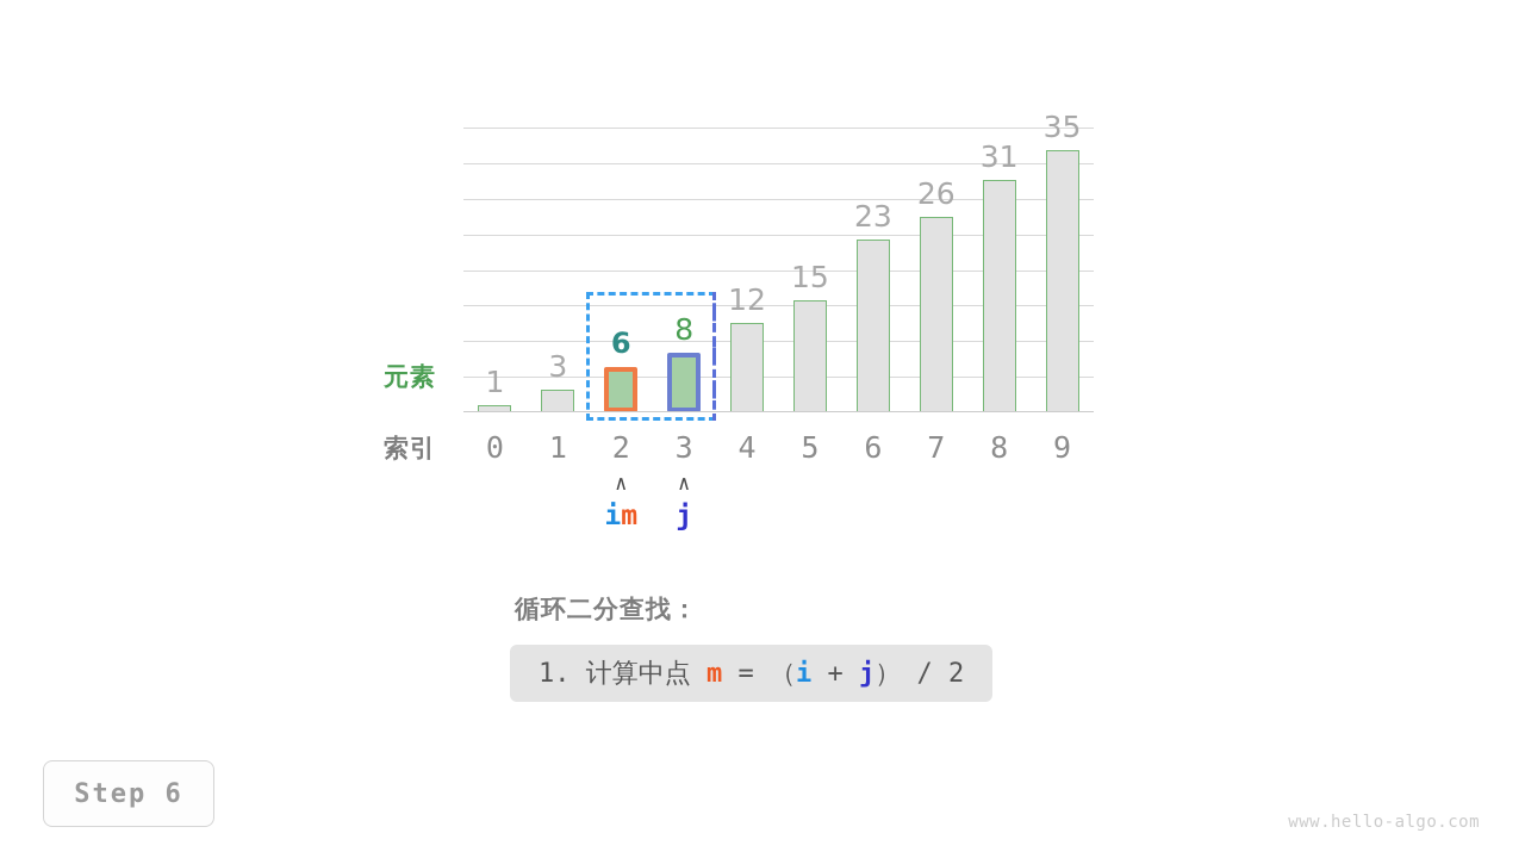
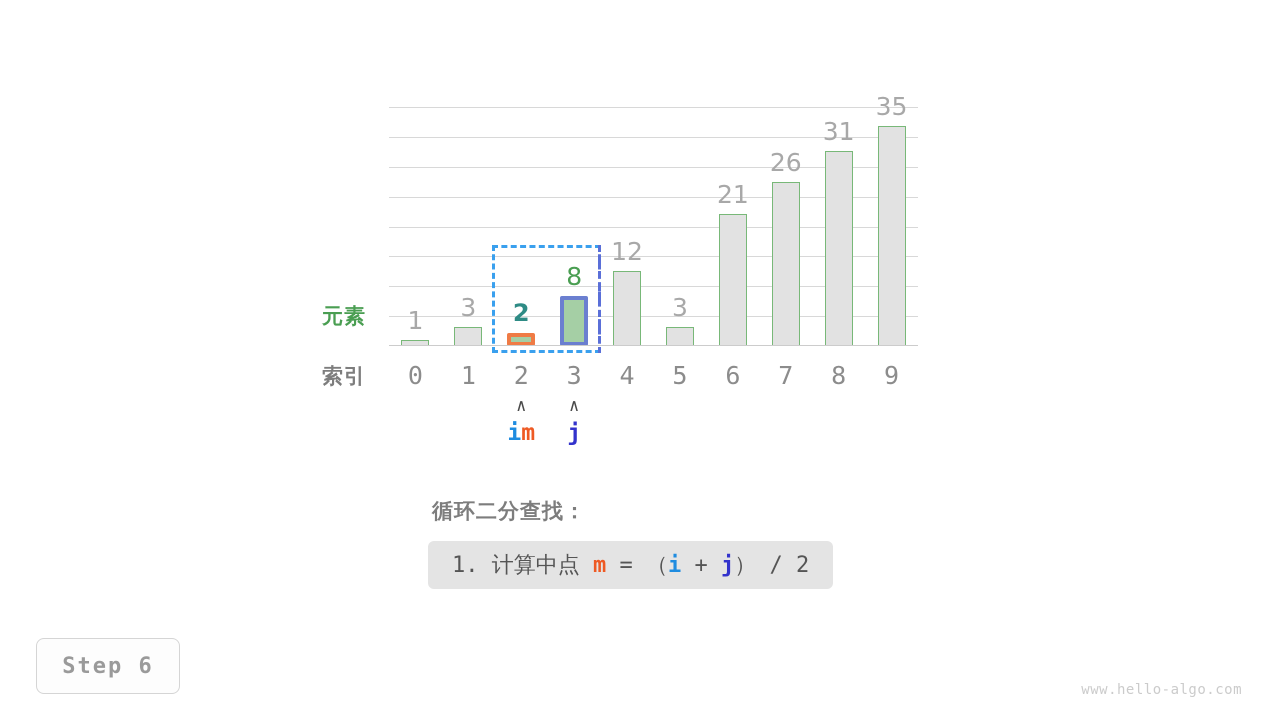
2: 6 -> 2
5: 15 -> 3
6: 23 -> 21
